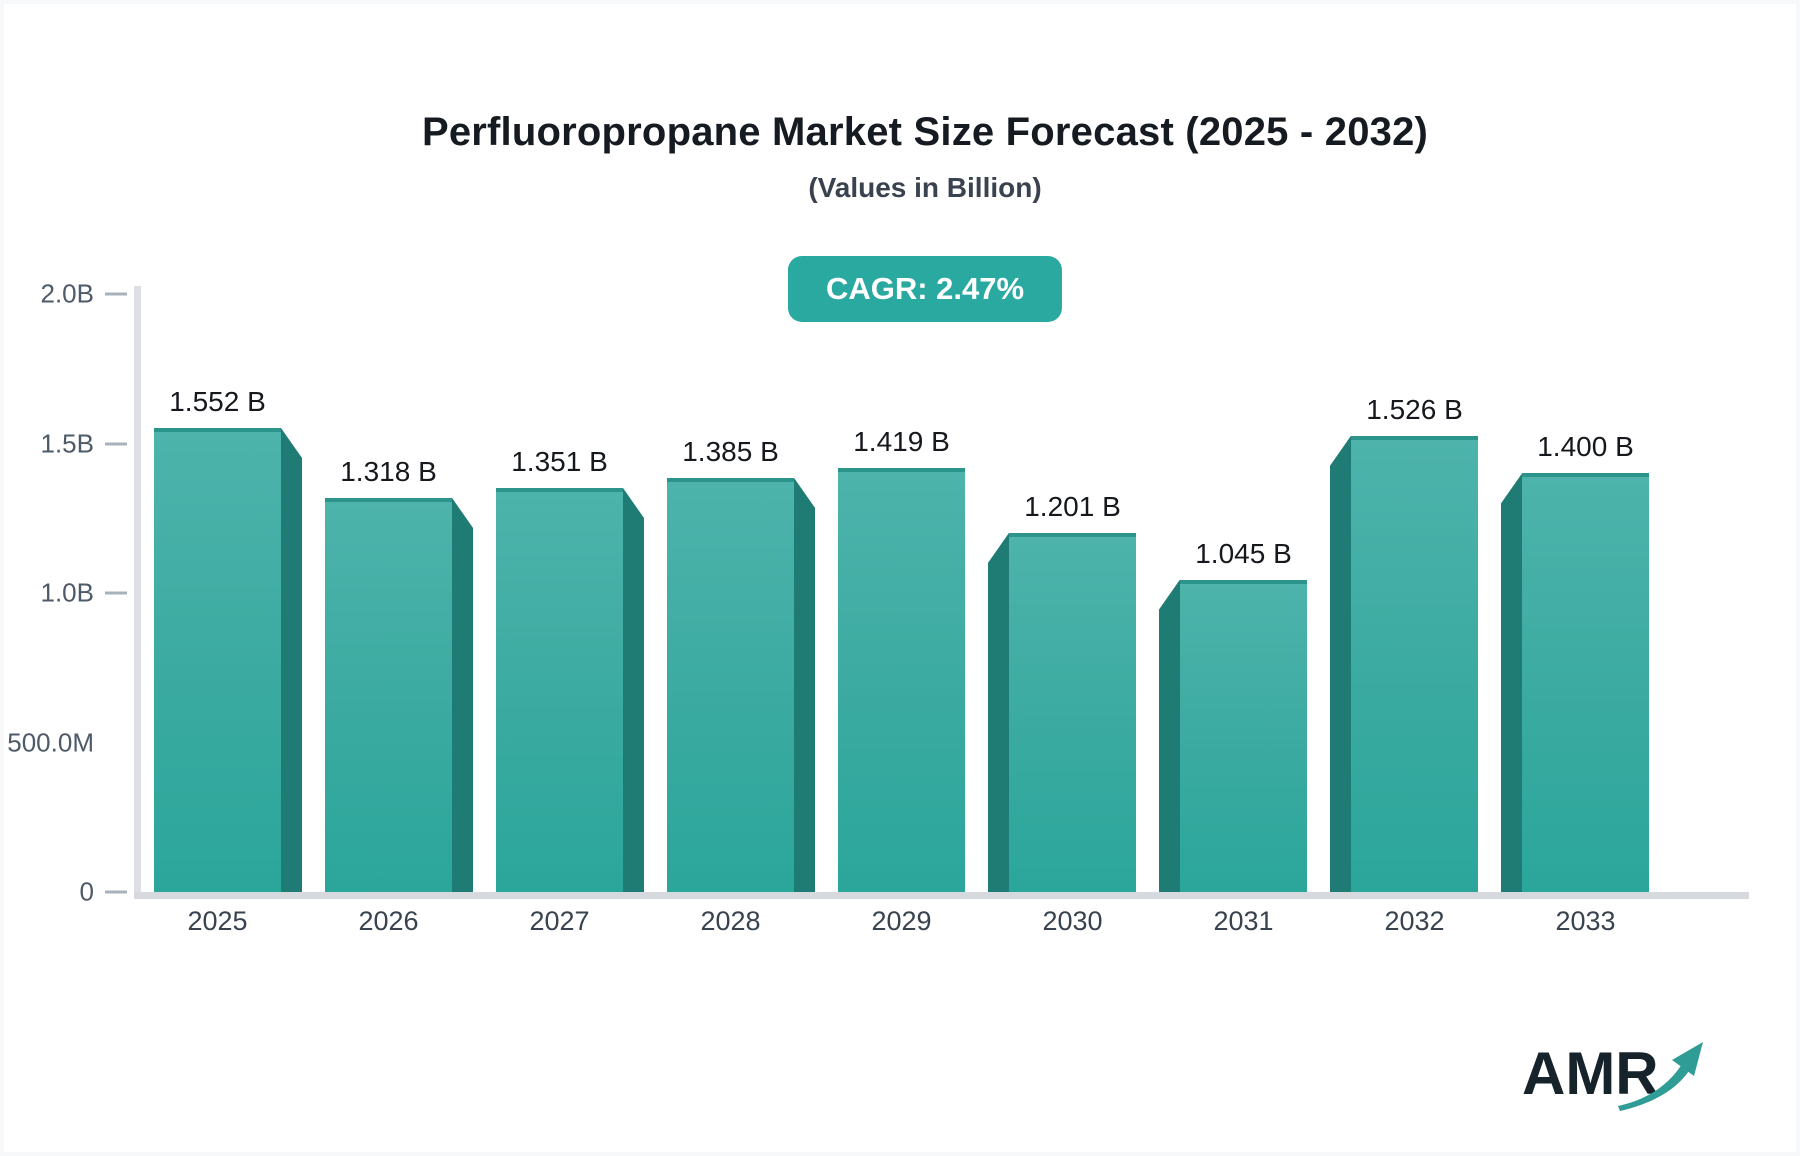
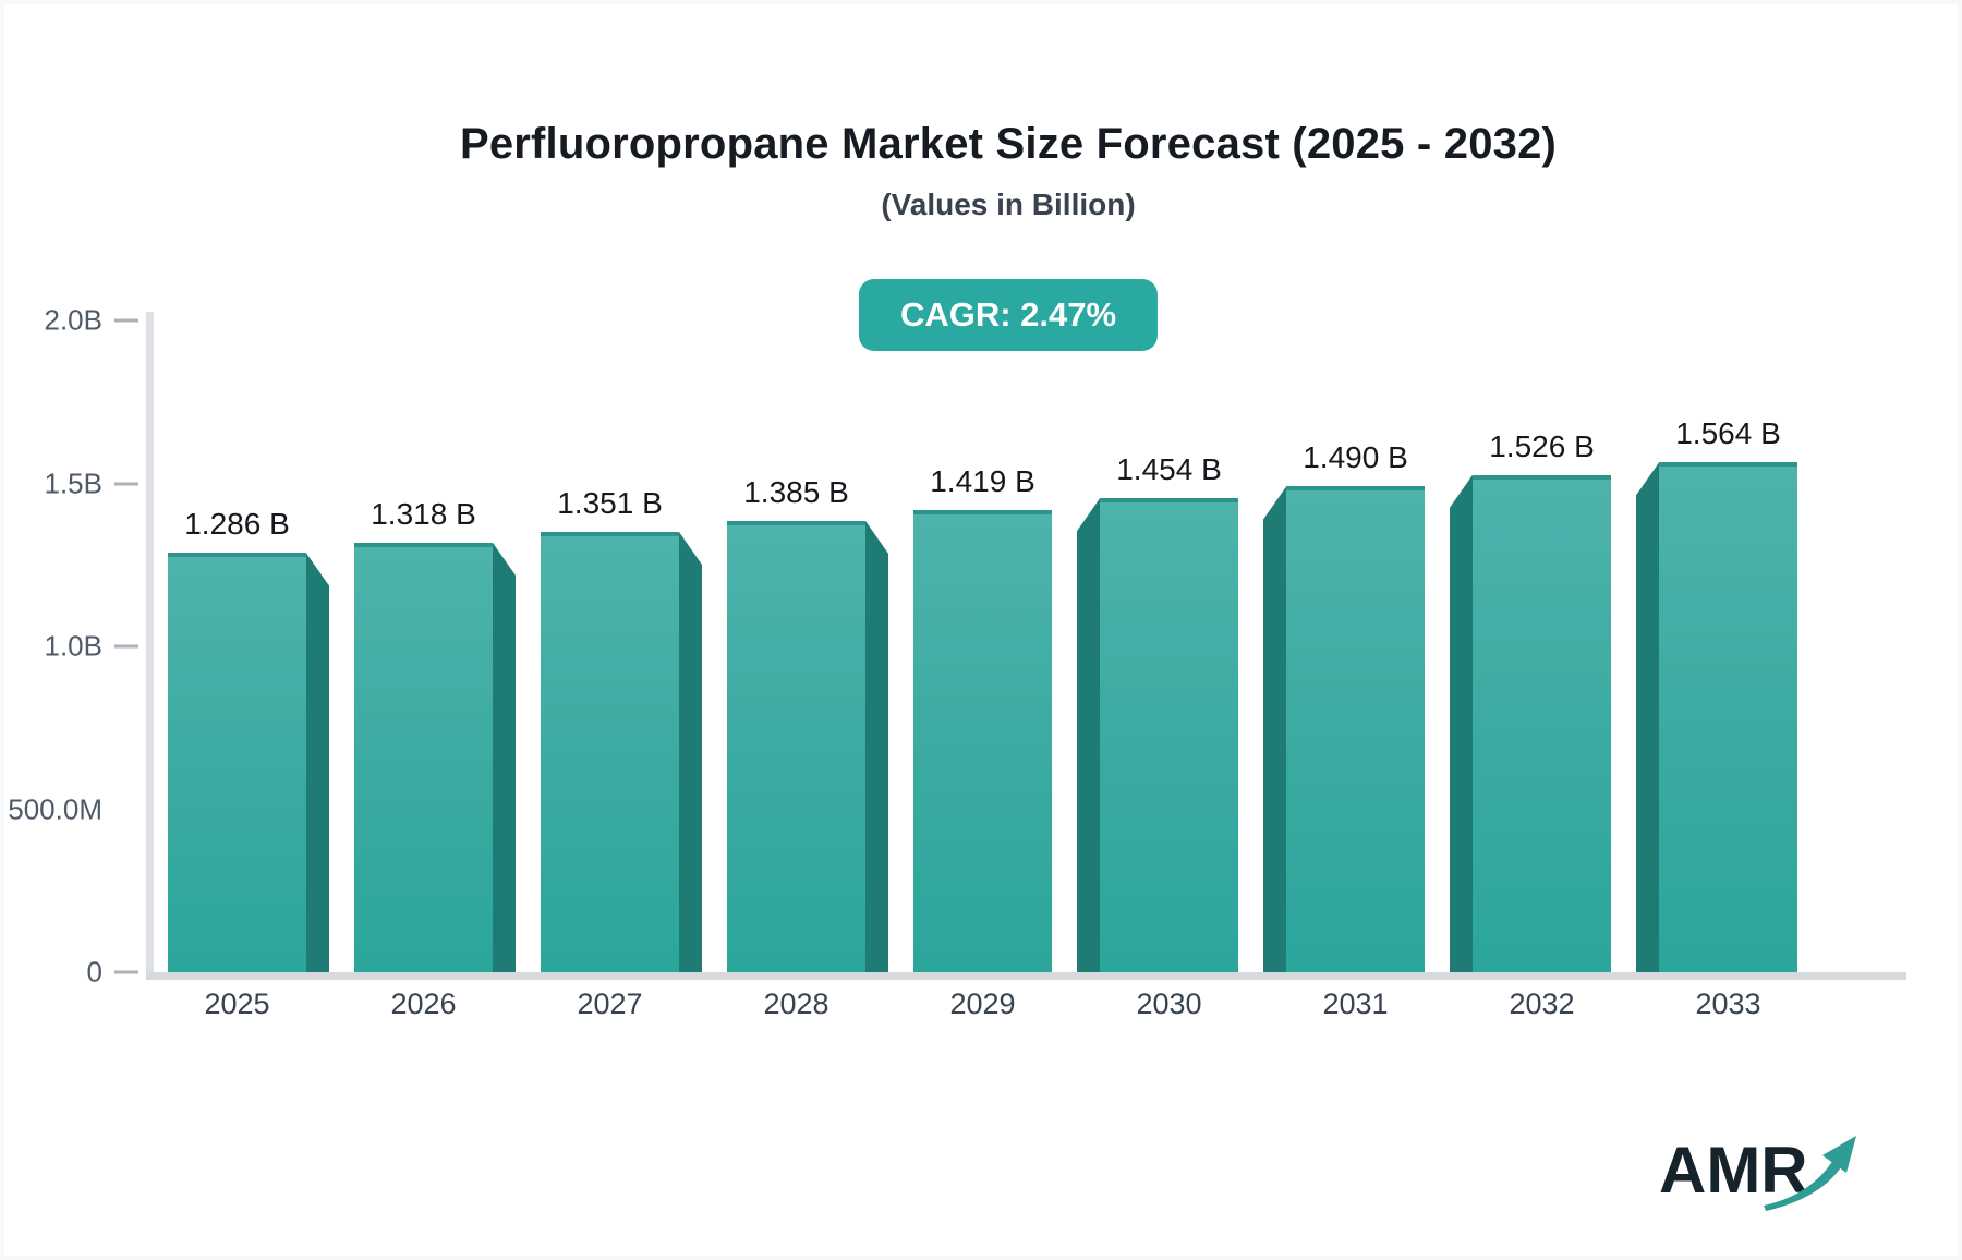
2025: 1.552 -> 1.286
2030: 1.201 -> 1.454
2031: 1.045 -> 1.490
2033: 1.400 -> 1.564
